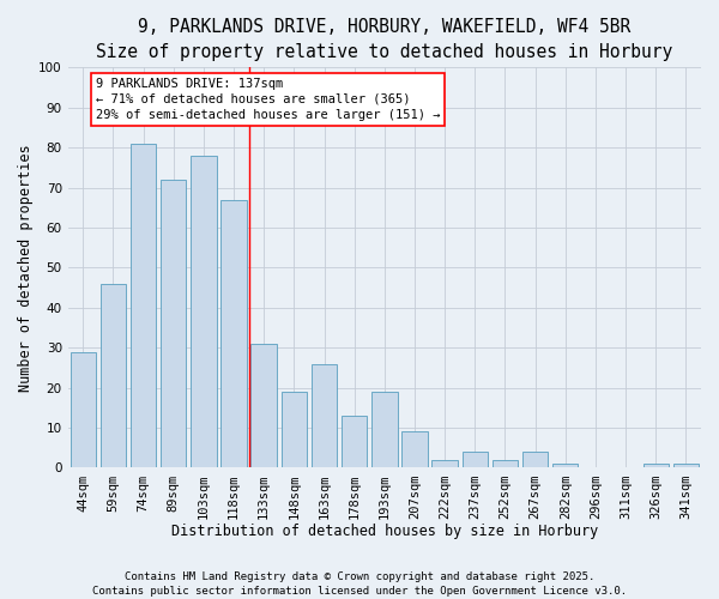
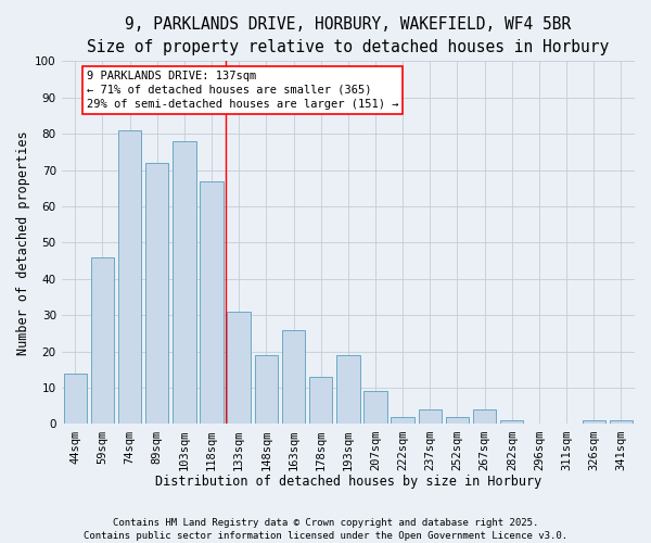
44sqm: 29 -> 14
